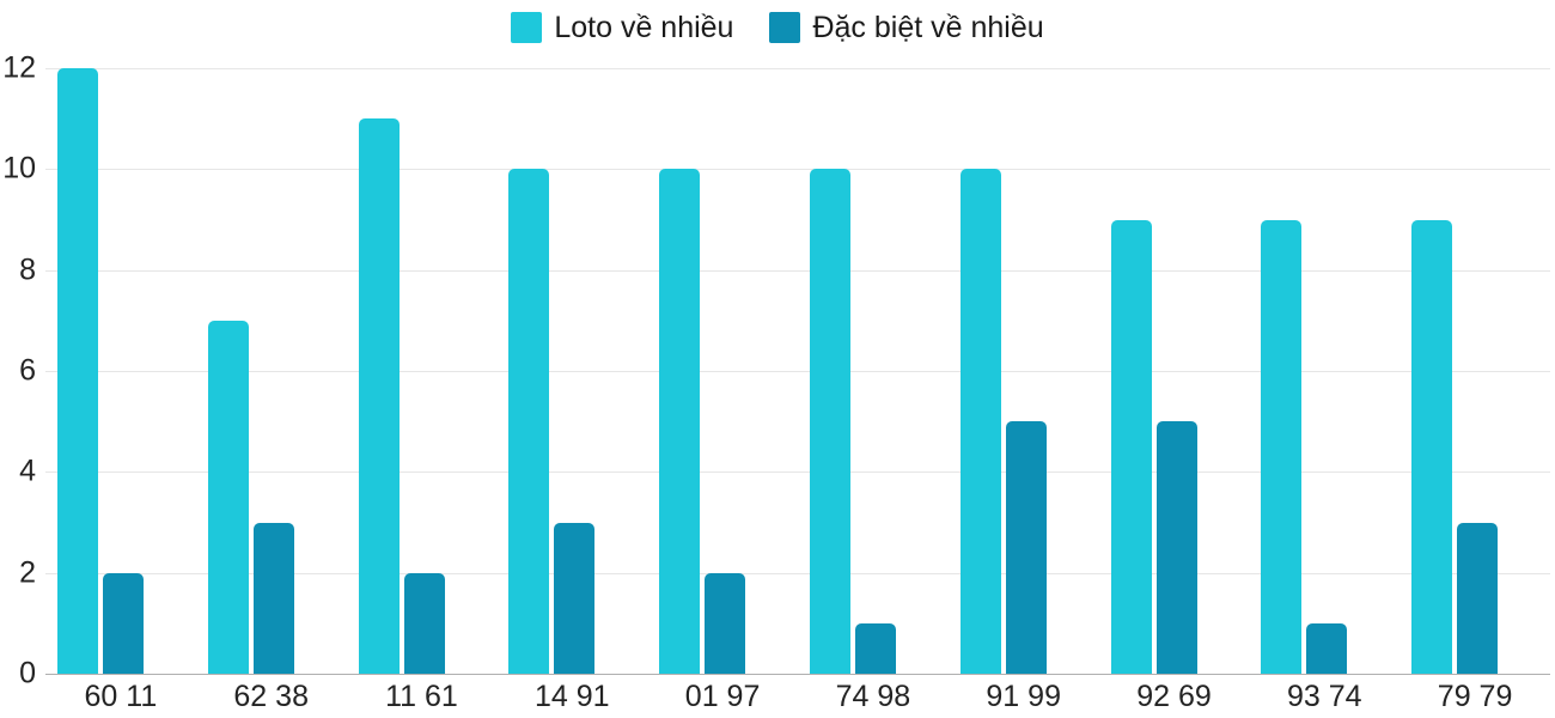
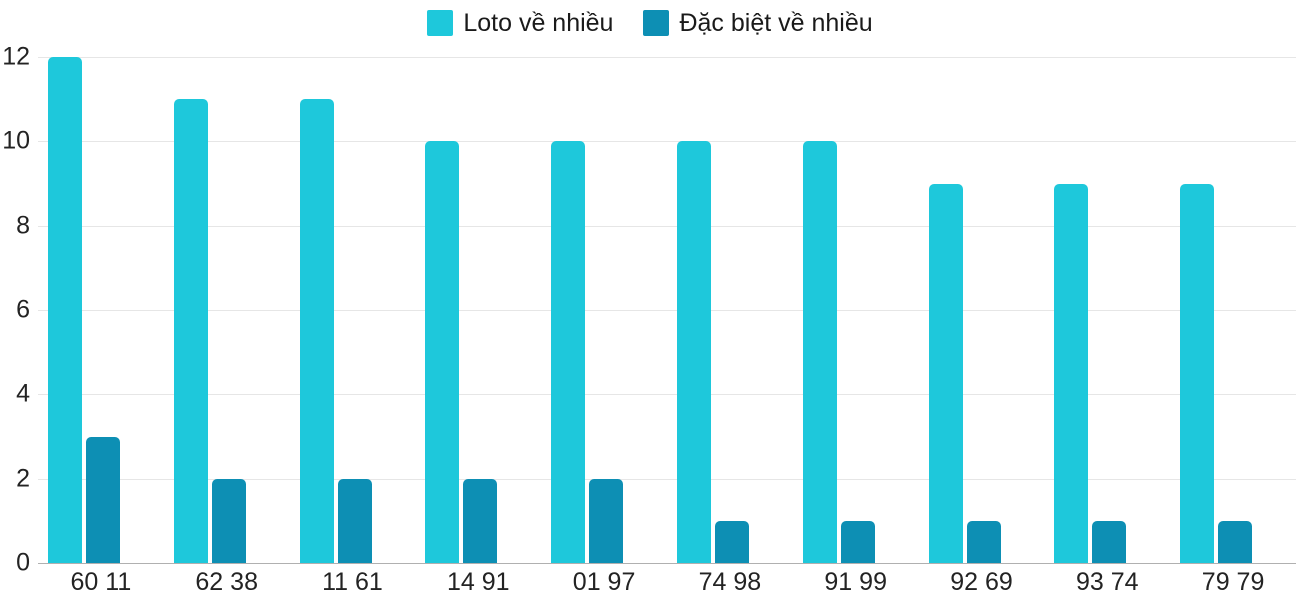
Đặc biệt về nhiều/60 11: 2 -> 3
Loto về nhiều/62 38: 7 -> 11
Đặc biệt về nhiều/62 38: 3 -> 2
Đặc biệt về nhiều/14 91: 3 -> 2
Đặc biệt về nhiều/91 99: 5 -> 1
Đặc biệt về nhiều/92 69: 5 -> 1
Đặc biệt về nhiều/79 79: 3 -> 1
